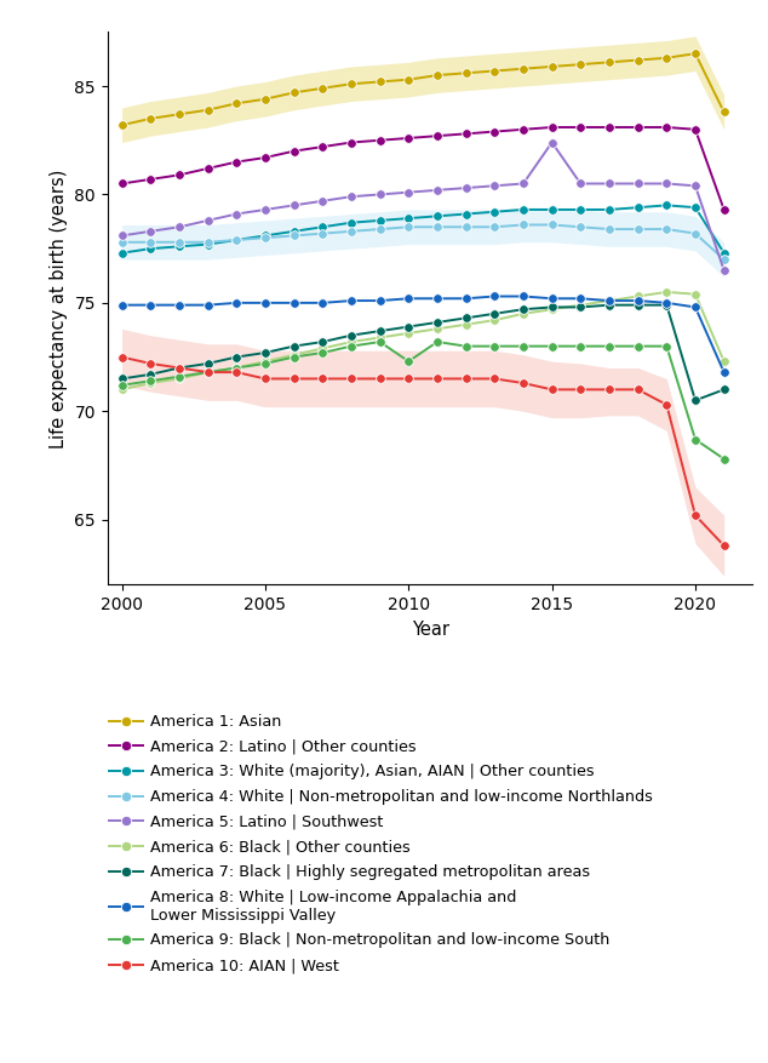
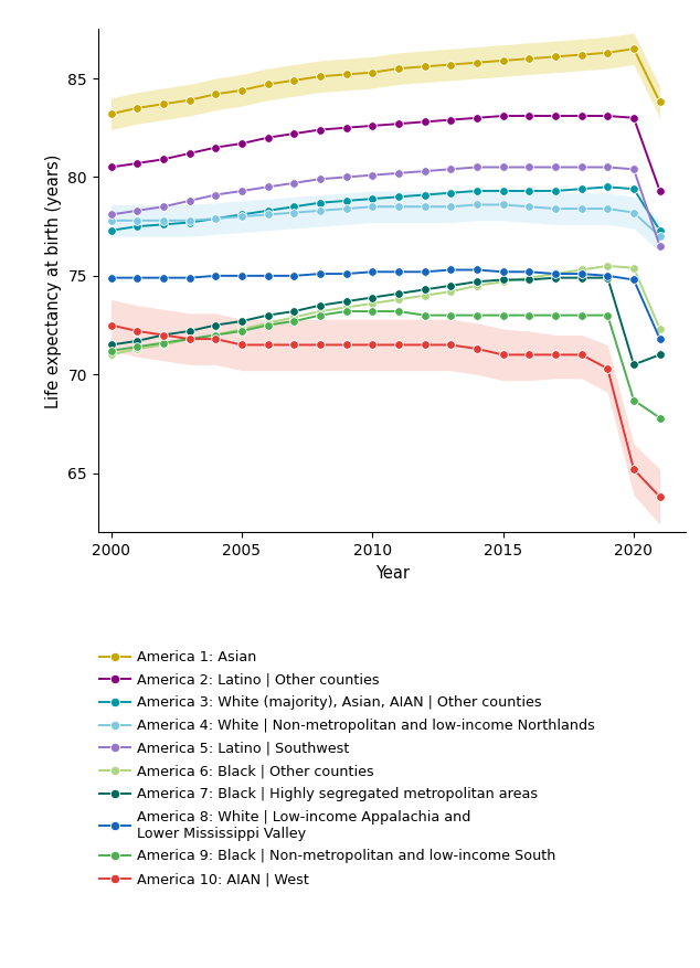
America 9: Black | Non-metropolitan and low-income South/2010: 72.3 -> 73.2
America 5: Latino | Southwest/2015: 82.4 -> 80.5
